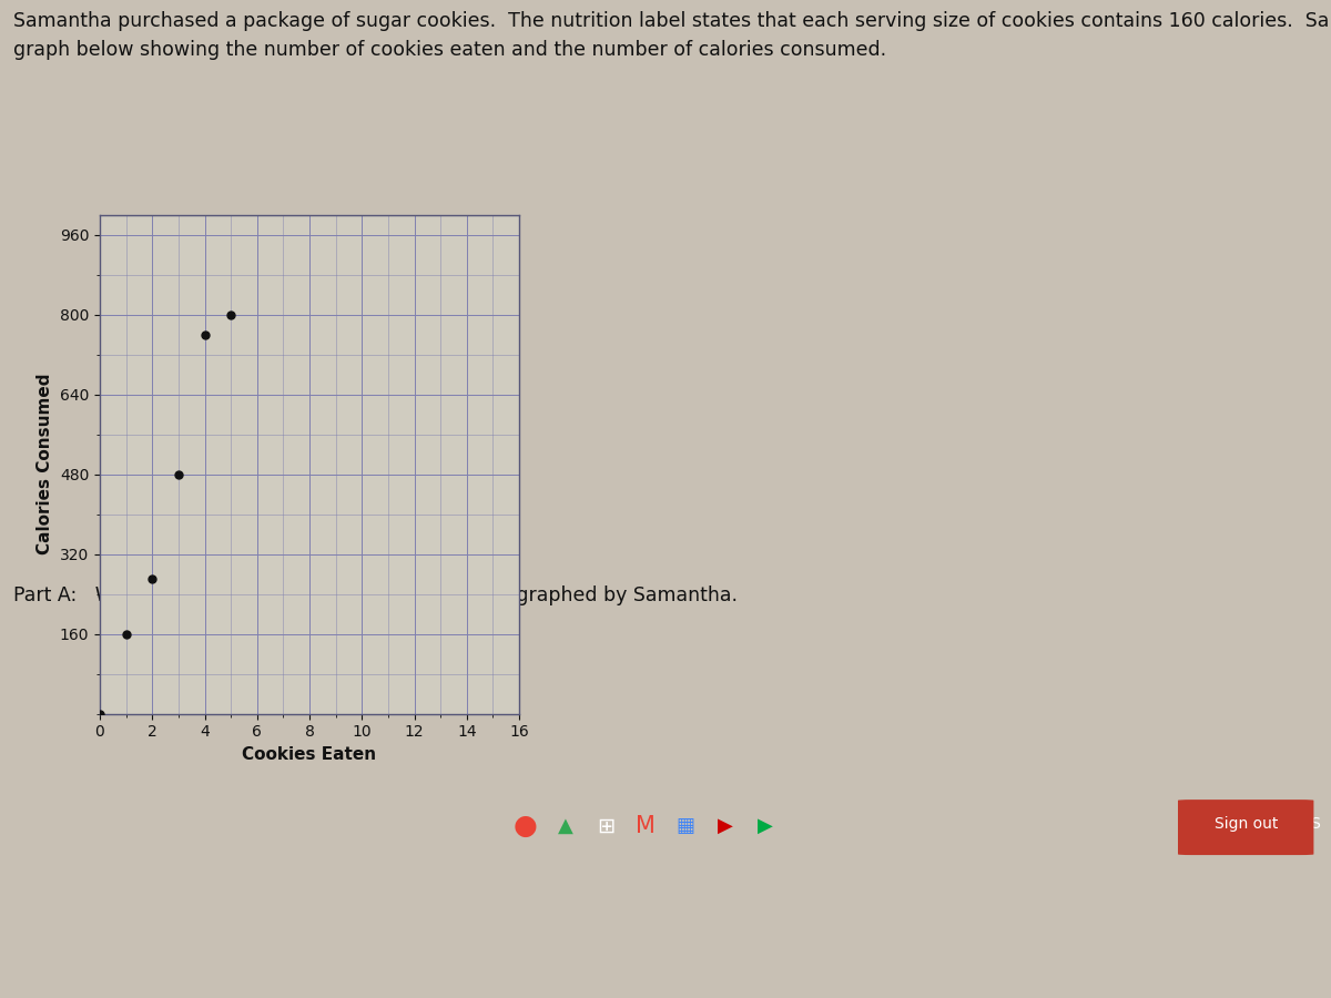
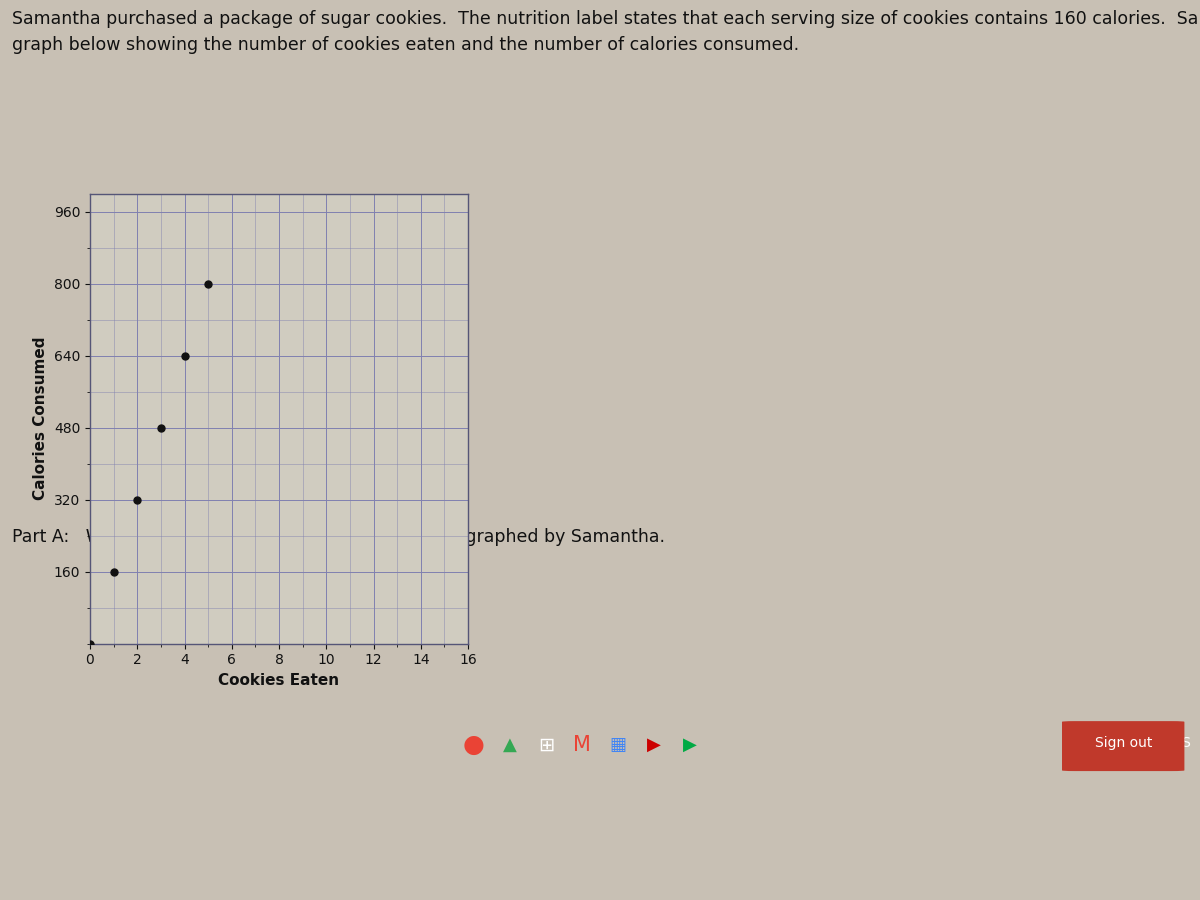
2: 270 -> 320
4: 760 -> 640
